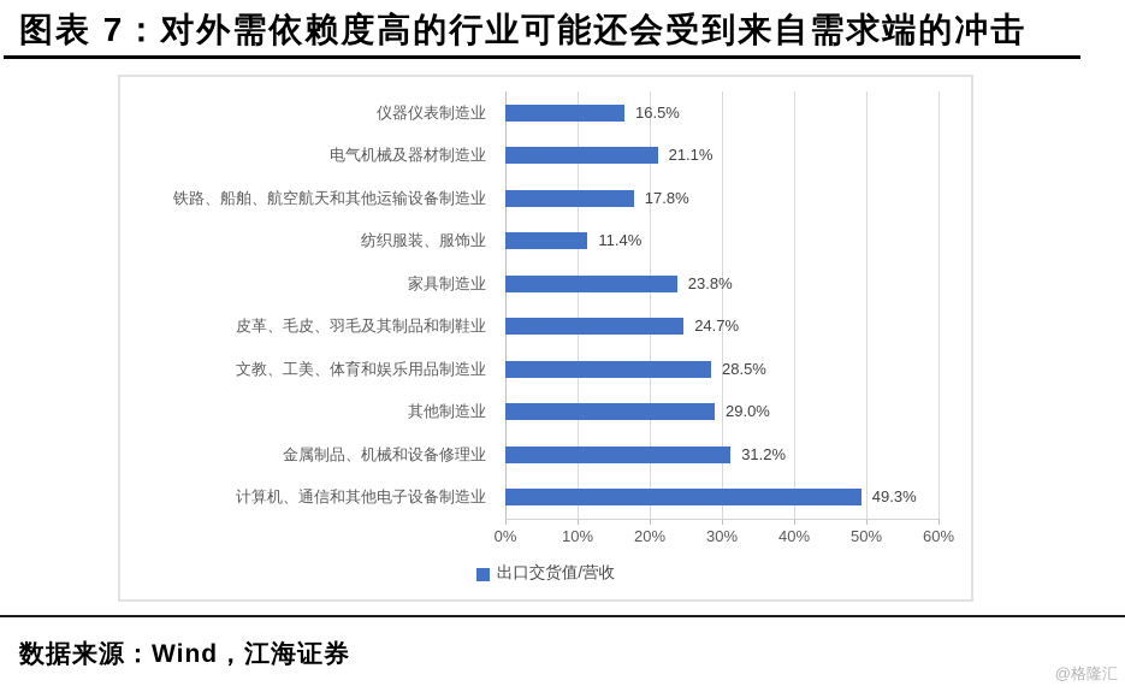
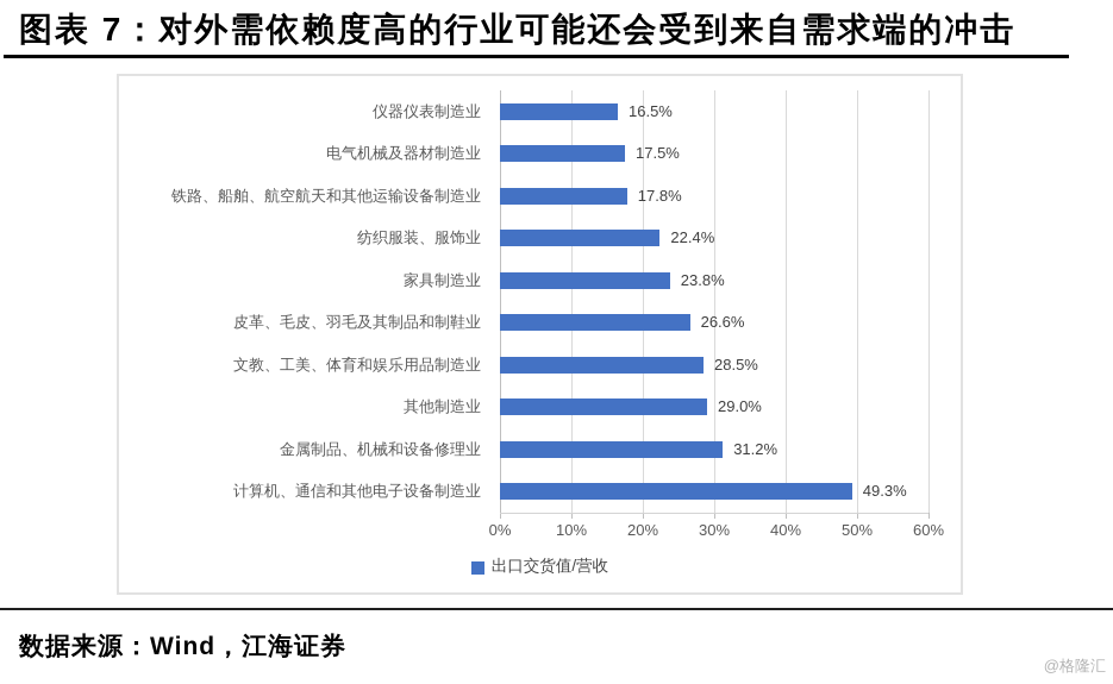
电气机械及器材制造业: 21.1% -> 17.5%
纺织服装、服饰业: 11.4% -> 22.4%
皮革、毛皮、羽毛及其制品和制鞋业: 24.7% -> 26.6%
